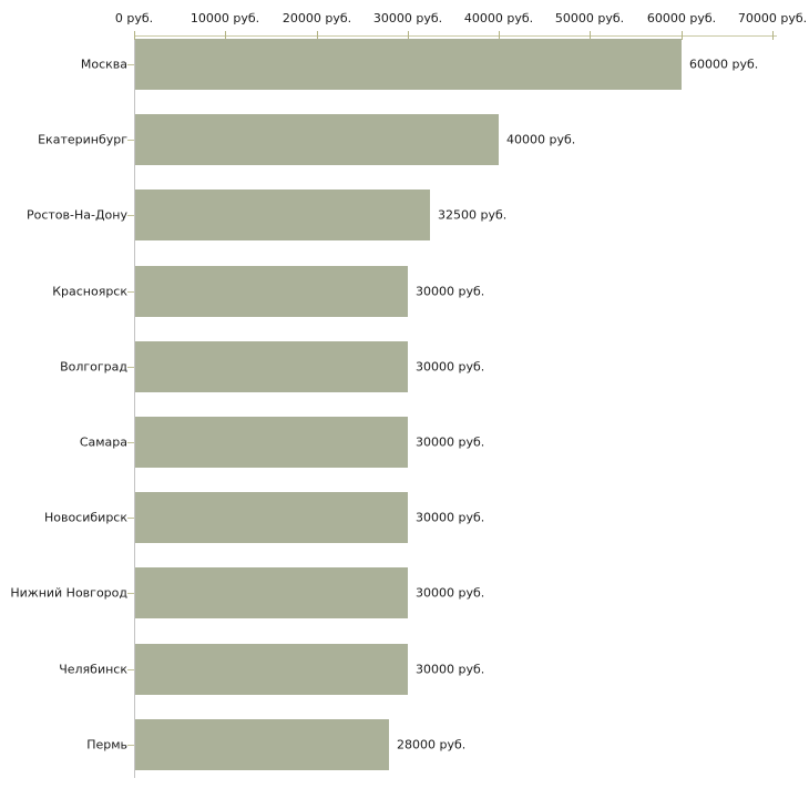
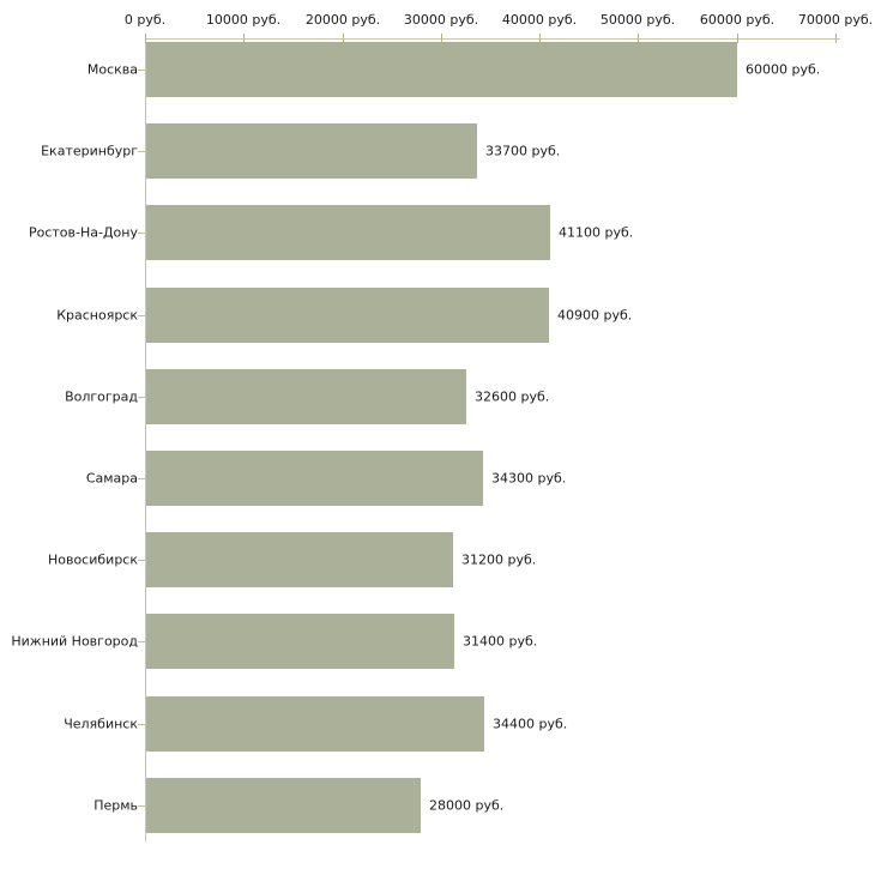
Екатеринбург: 40000 -> 33700
Ростов-На-Дону: 32500 -> 41100
Красноярск: 30000 -> 40900
Волгоград: 30000 -> 32600
Самара: 30000 -> 34300
Новосибирск: 30000 -> 31200
Нижний Новгород: 30000 -> 31400
Челябинск: 30000 -> 34400
